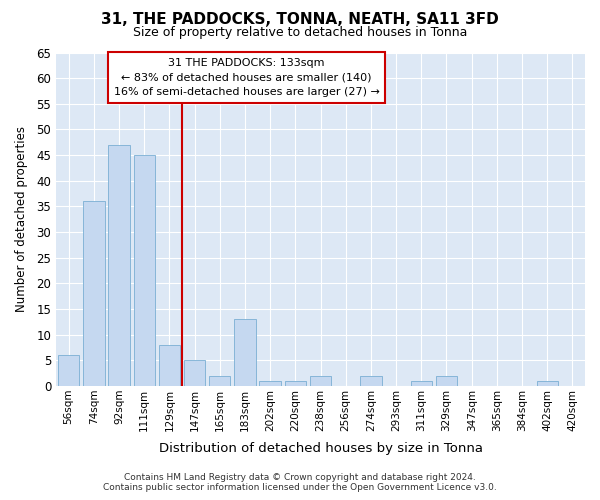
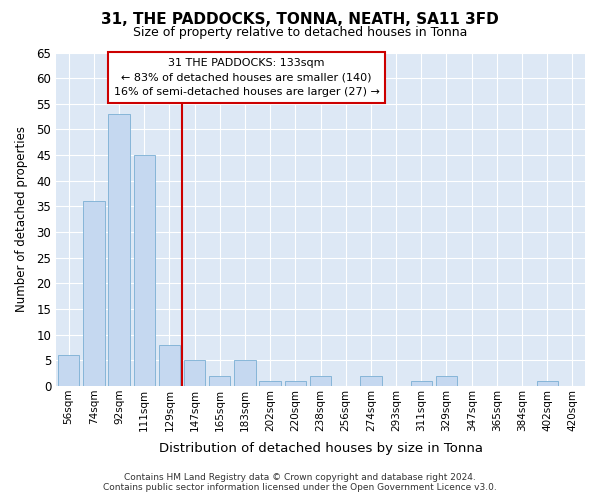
92sqm: 47 -> 53
183sqm: 13 -> 5
